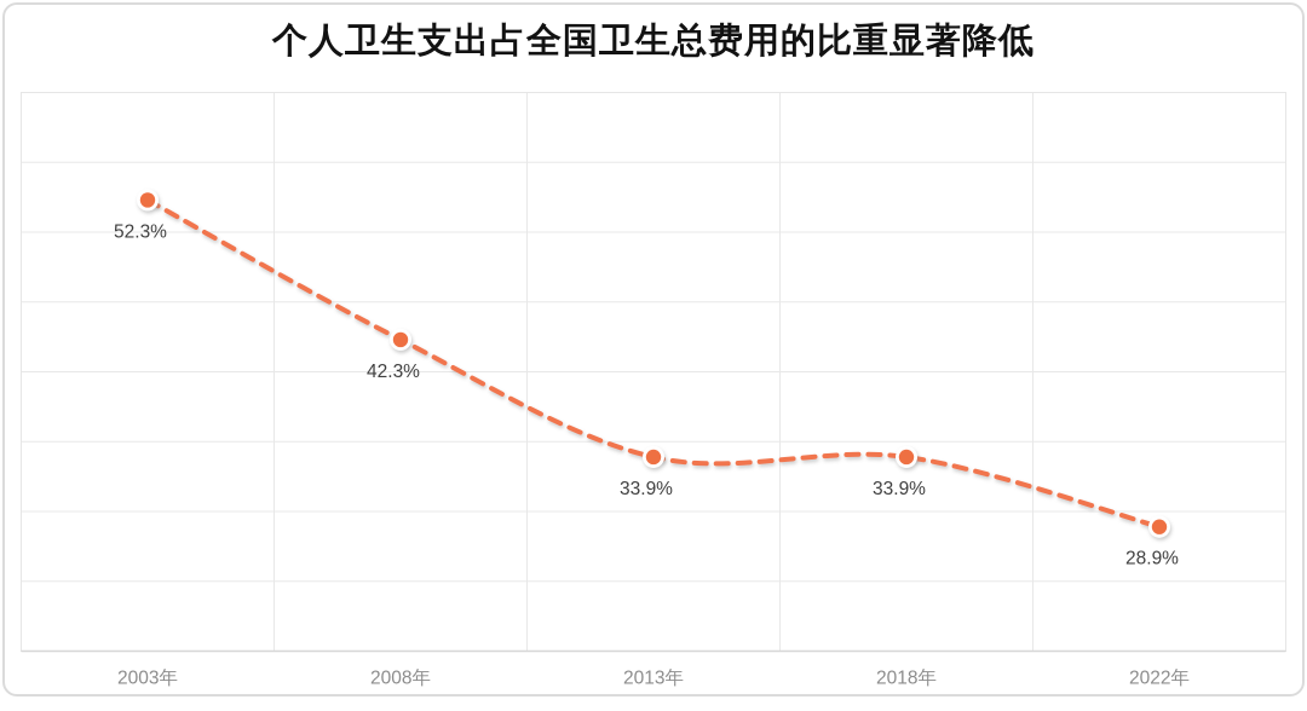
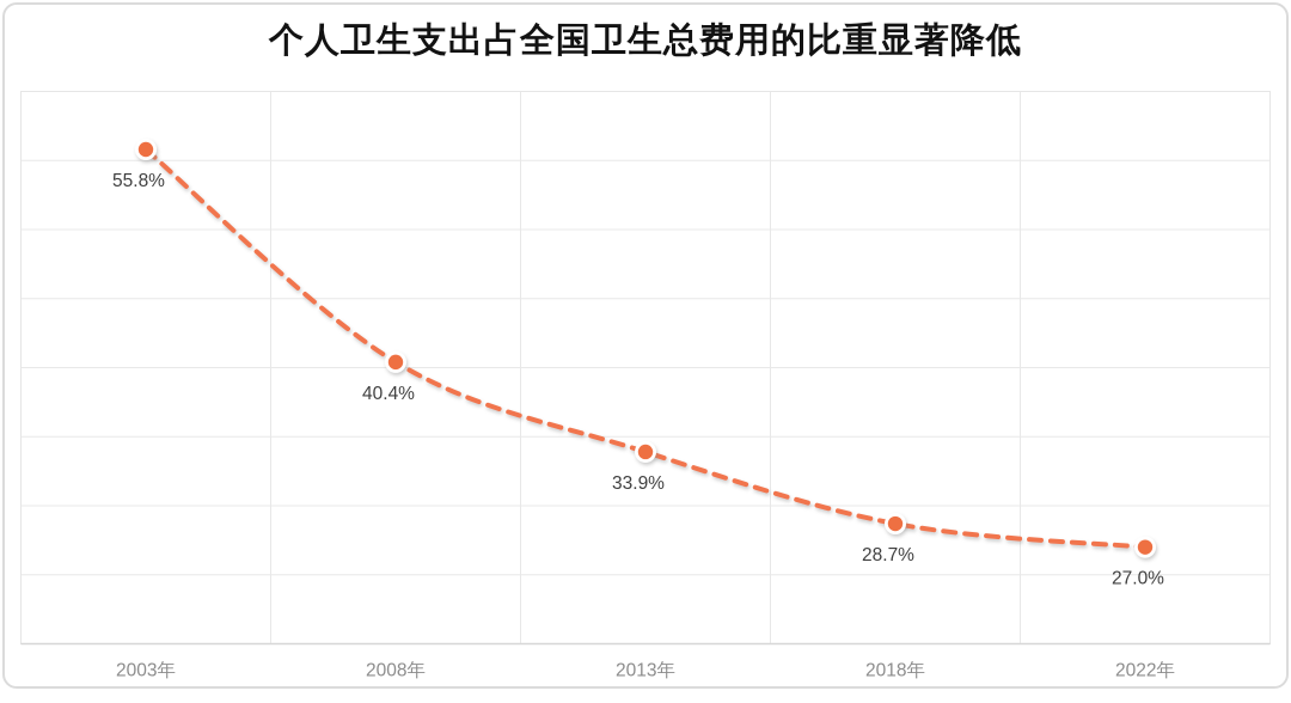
2003年: 52.3% -> 55.8%
2008年: 42.3% -> 40.4%
2018年: 33.9% -> 28.7%
2022年: 28.9% -> 27.0%
